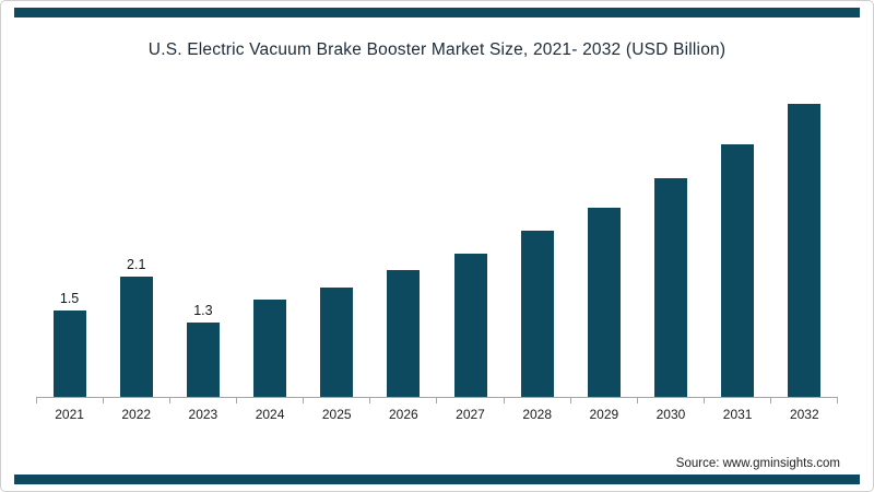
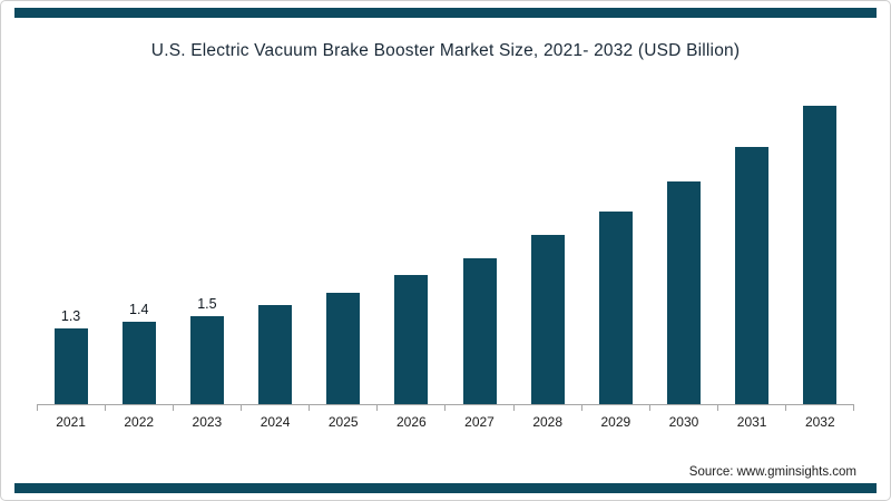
2021: 1.5 -> 1.3
2022: 2.1 -> 1.4
2023: 1.3 -> 1.5
